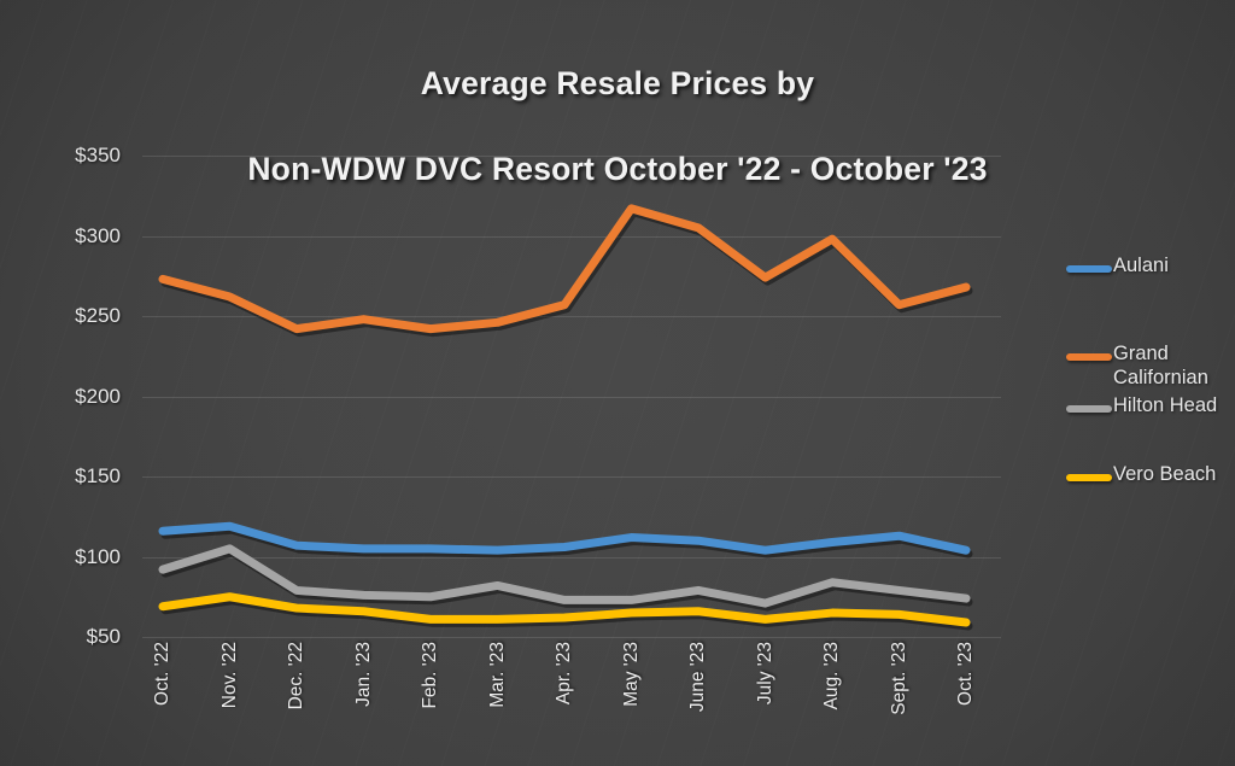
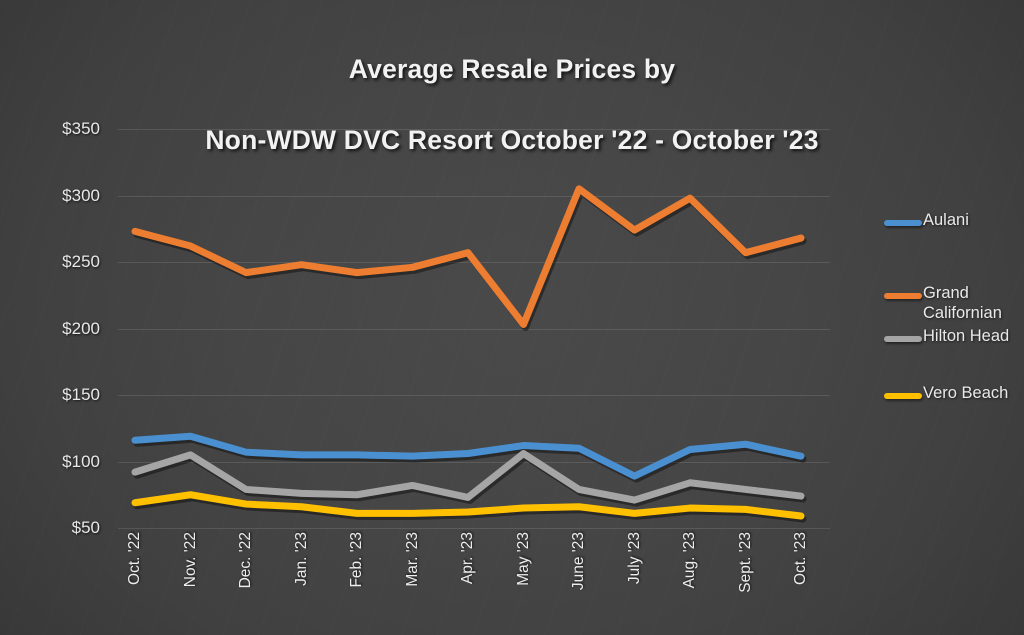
Grand Californian/May '23: $317 -> $203
Hilton Head/May '23: $73 -> $106
Aulani/July '23: $104 -> $89
